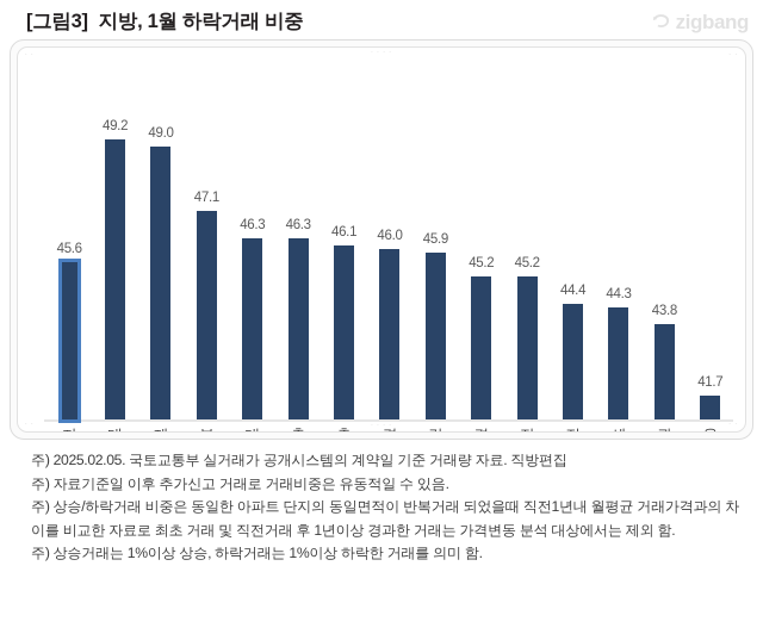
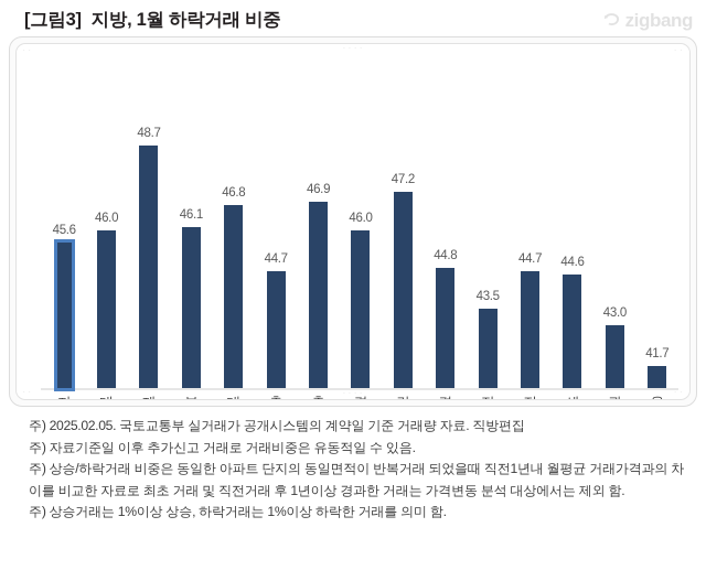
대전: 49.2 -> 46.0
제주: 49.0 -> 48.7
부산: 47.1 -> 46.1
대구: 46.3 -> 46.8
충북: 46.3 -> 44.7
충남: 46.1 -> 46.9
강원: 45.9 -> 47.2
경남: 45.2 -> 44.8
전북: 45.2 -> 43.5
전남: 44.4 -> 44.7
세종: 44.3 -> 44.6
광주: 43.8 -> 43.0
